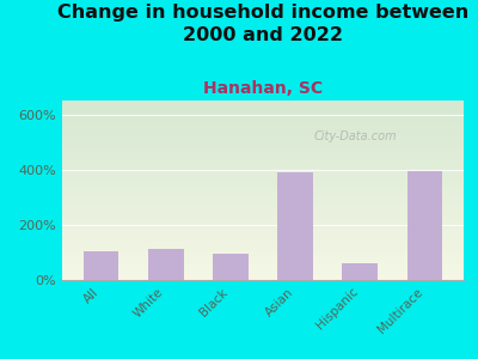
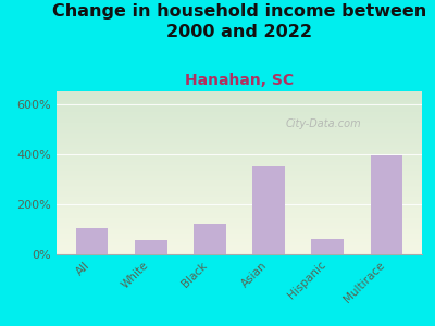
White: 112% -> 55%
Black: 95% -> 120%
Asian: 390% -> 350%
